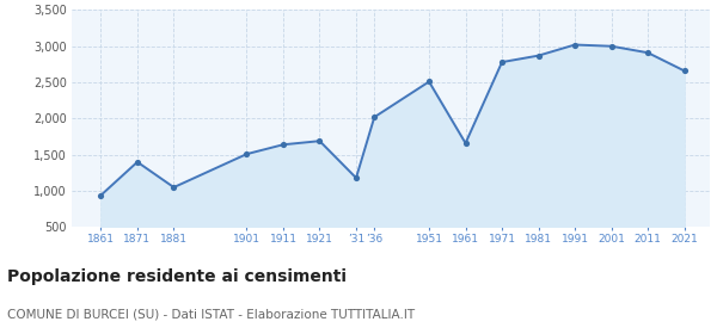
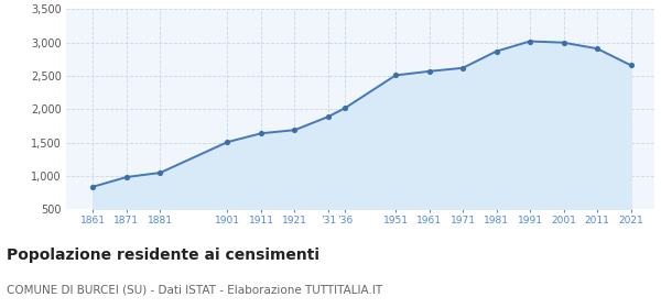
1861: 940 -> 840
1871: 1,400 -> 980
’31: 1,180 -> 1,890
1961: 1,660 -> 2,570
1971: 2,780 -> 2,620
